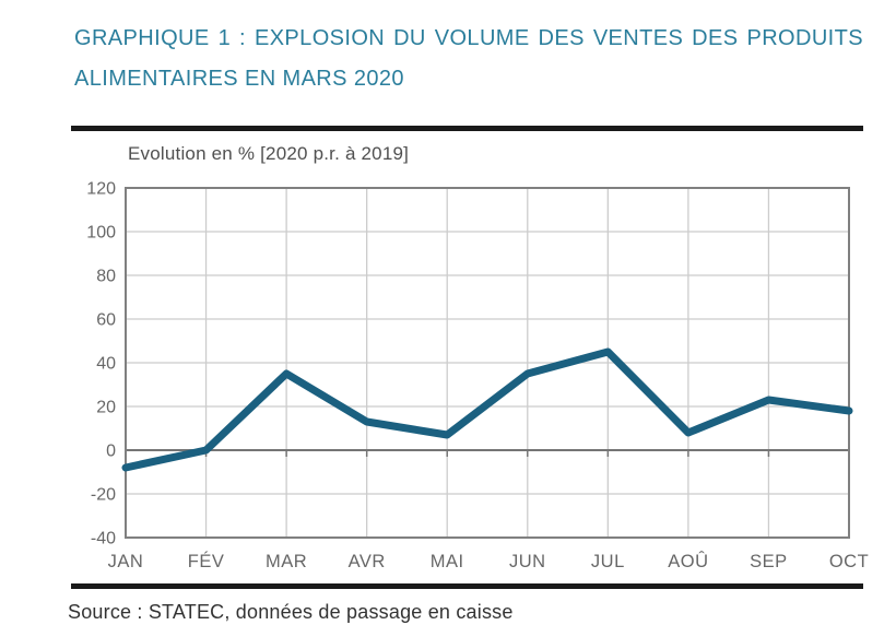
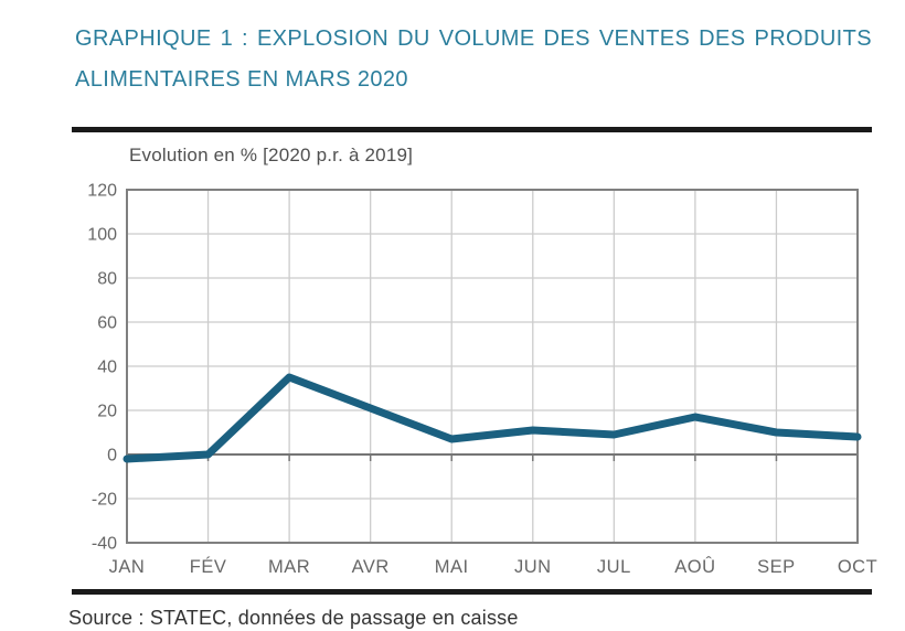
JAN: -8 -> -2
AVR: 13 -> 21
JUN: 35 -> 11
JUL: 45 -> 9
AOÛ: 8 -> 17
SEP: 23 -> 10
OCT: 18 -> 8
